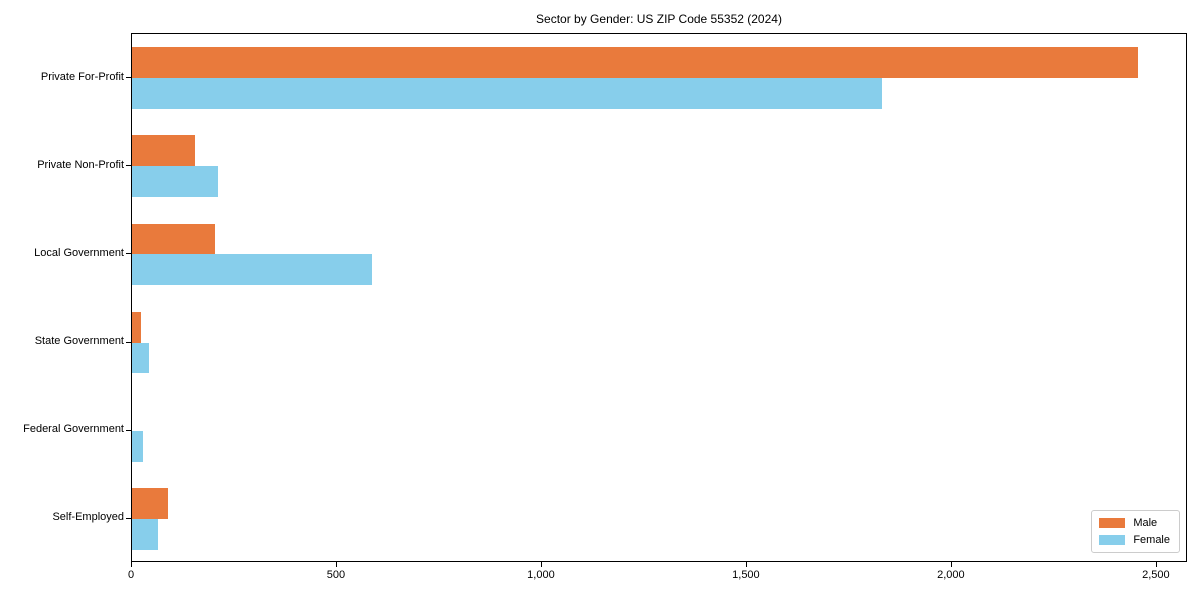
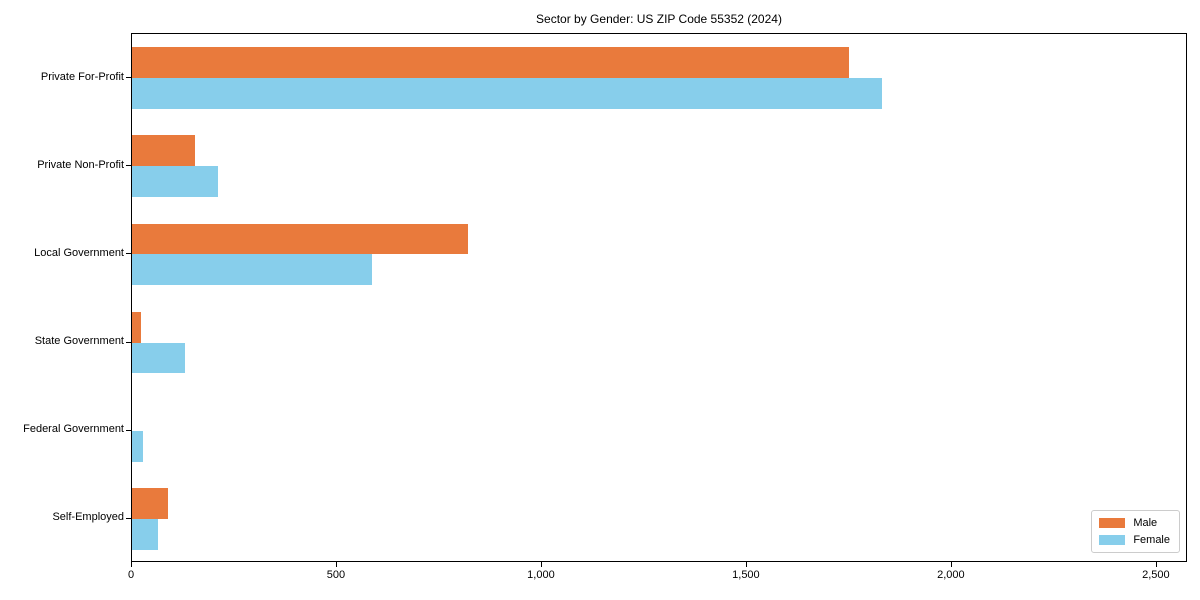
Male/Private For-Profit: 2450 -> 1750
Male/Local Government: 200 -> 820
Female/State Government: 40 -> 130
